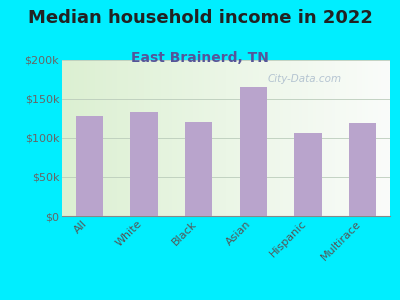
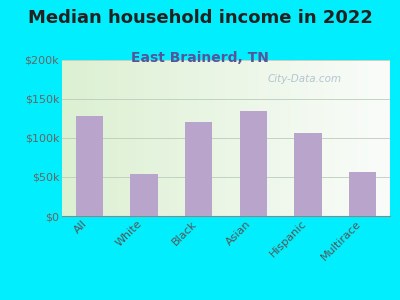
White: $133k -> $54k
Asian: $165k -> $134k
Multirace: $119k -> $56k
